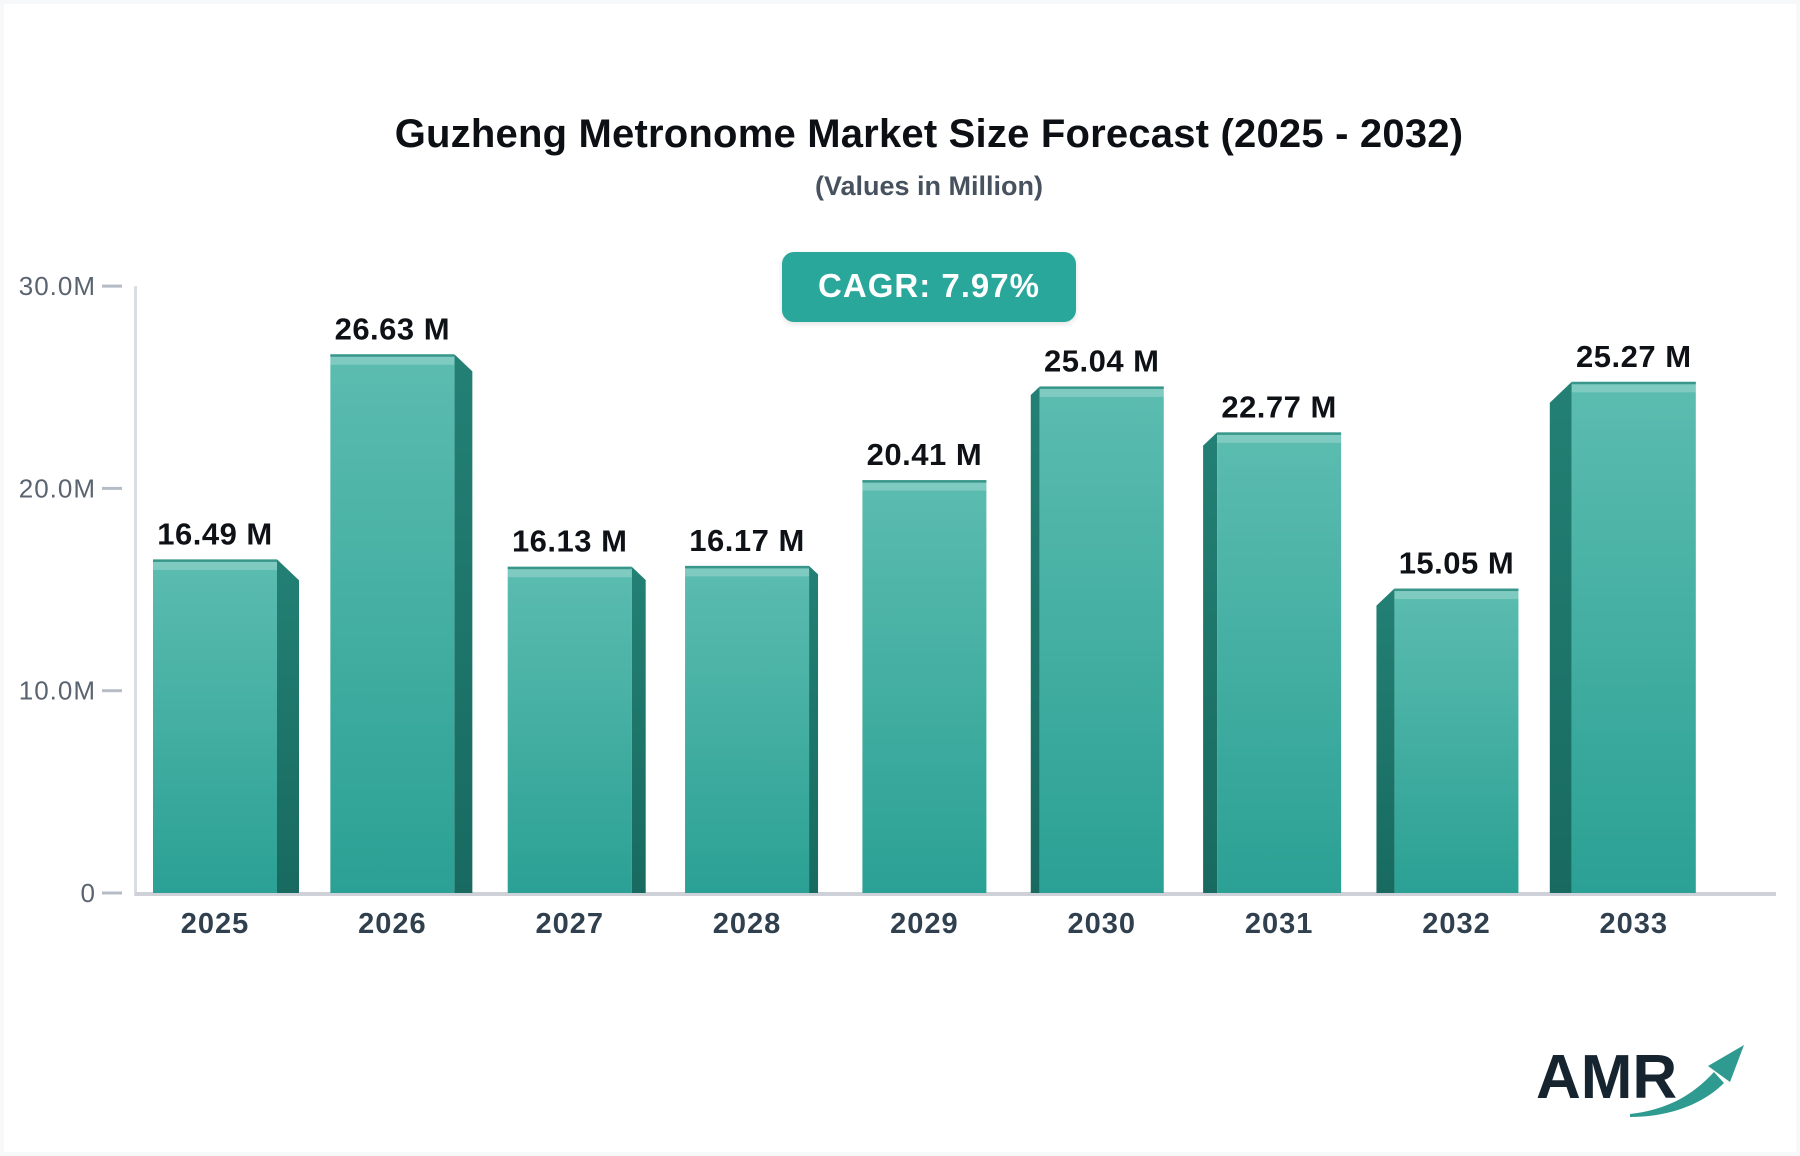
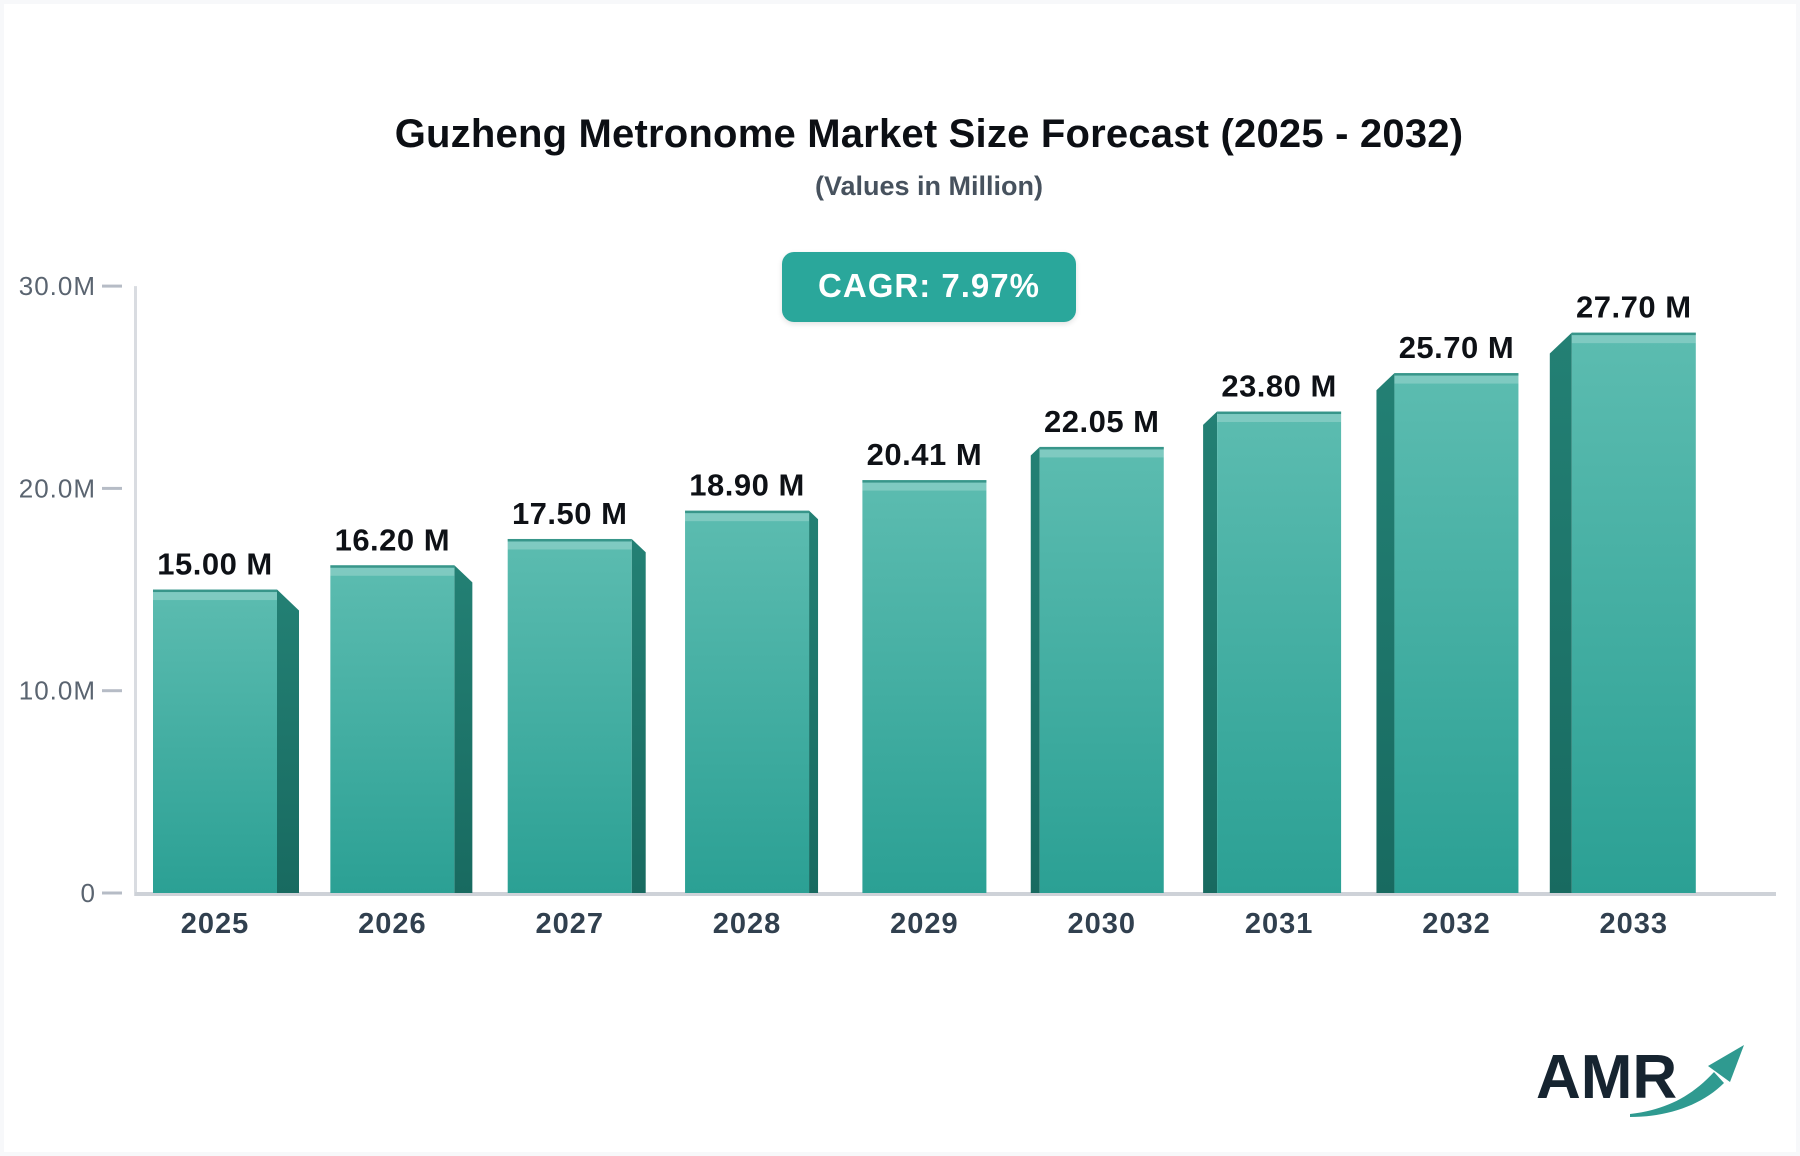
2025: 16.49 -> 15.00
2026: 26.63 -> 16.20
2027: 16.13 -> 17.50
2028: 16.17 -> 18.90
2030: 25.04 -> 22.05
2031: 22.77 -> 23.80
2032: 15.05 -> 25.70
2033: 25.27 -> 27.70
